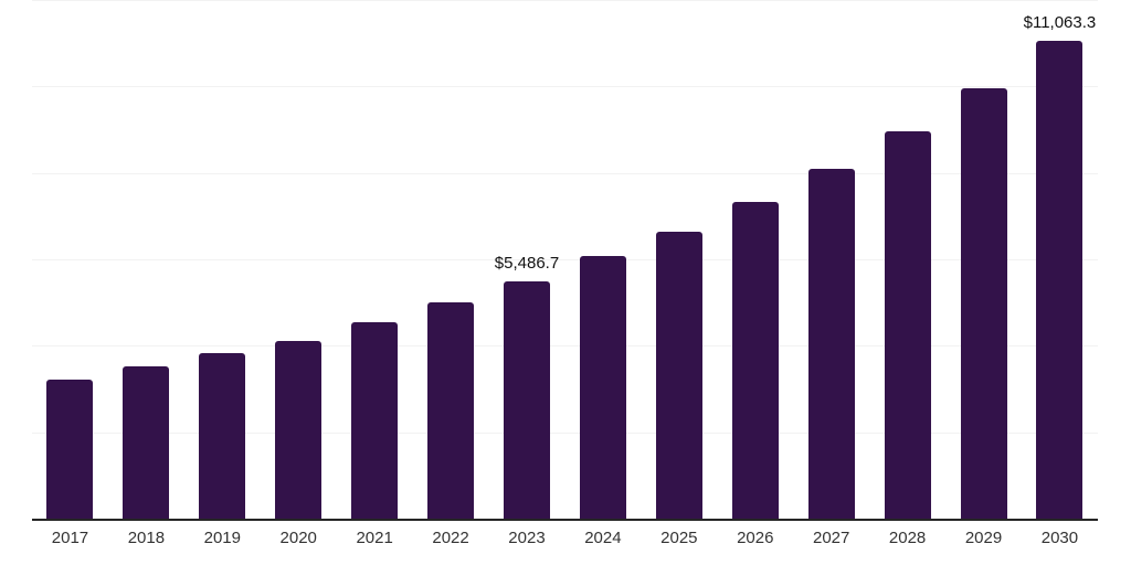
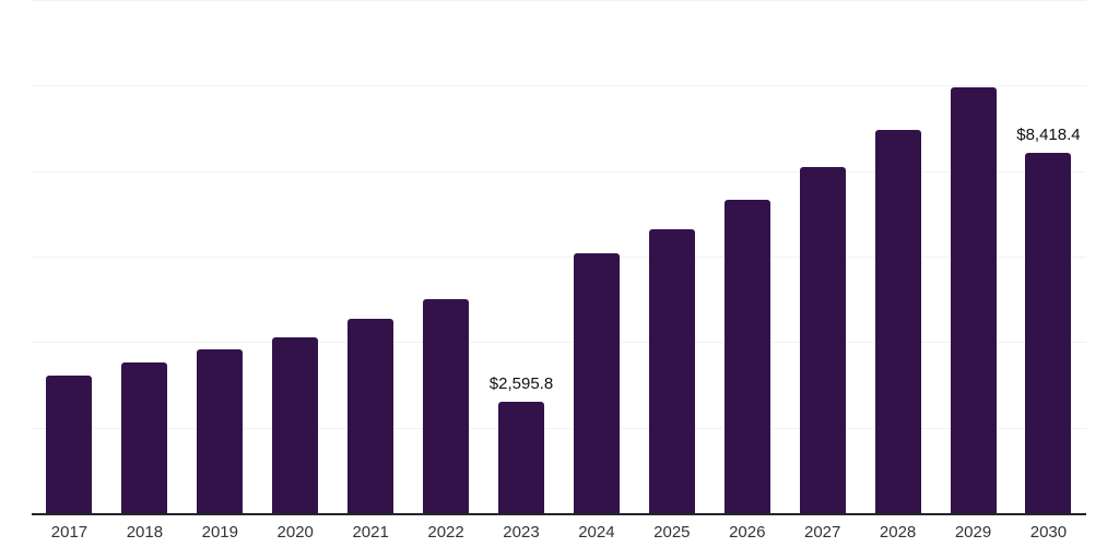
2023: $5,486.7 -> $2,595.8
2030: $11,063.3 -> $8,418.4
